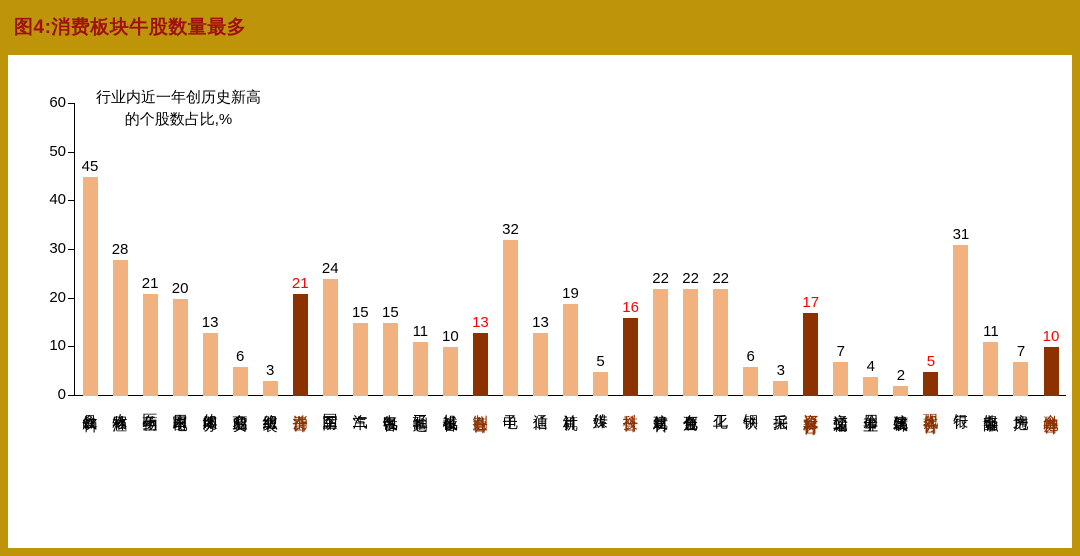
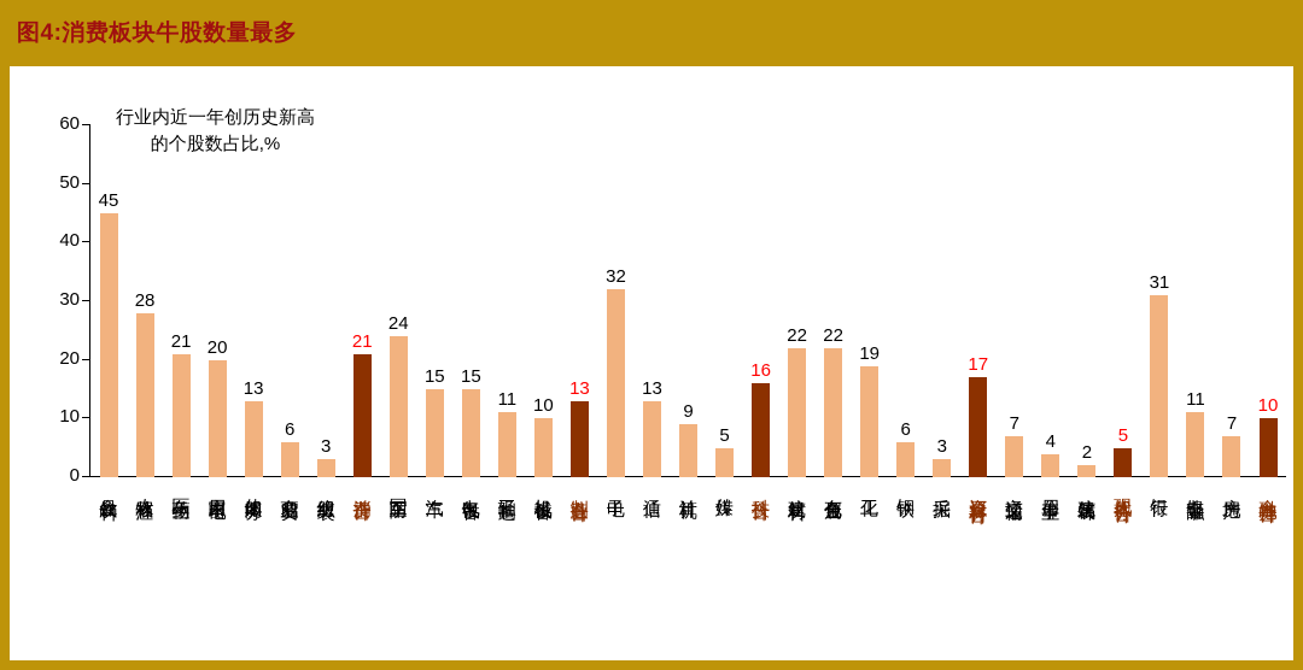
计算机: 19 -> 9
化工: 22 -> 19
